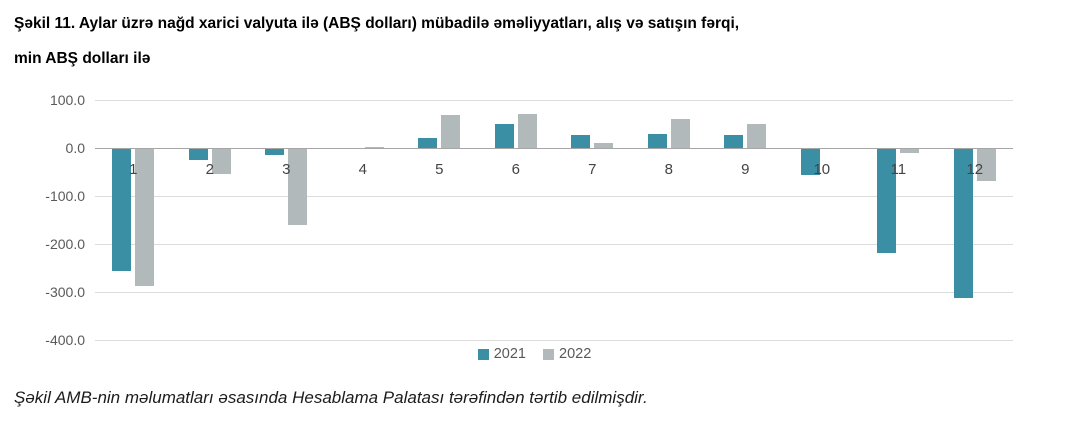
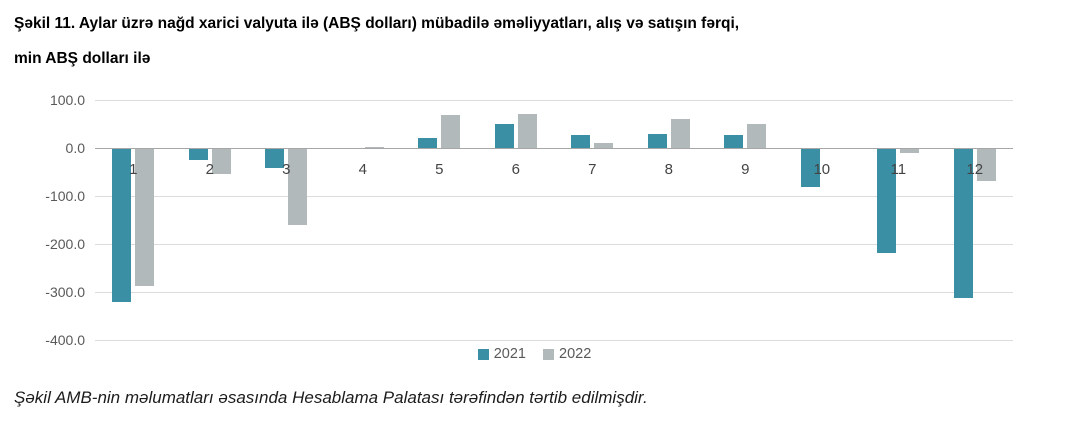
2021/1: -260 -> -320
2021/3: -10 -> -40
2021/10: -60 -> -80
